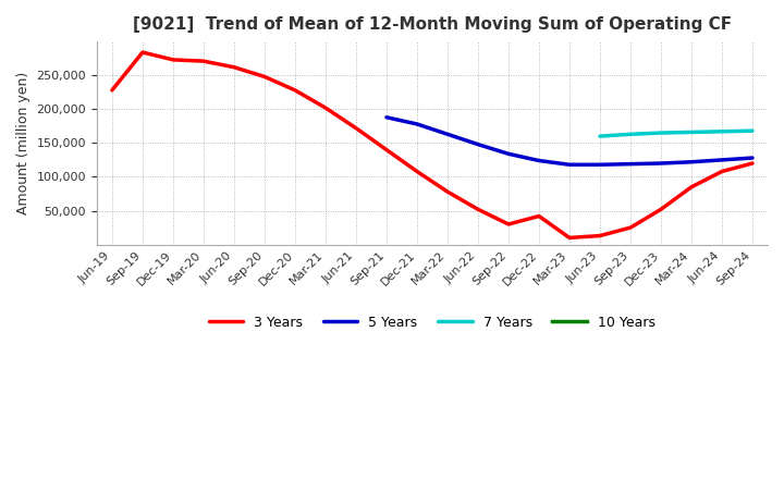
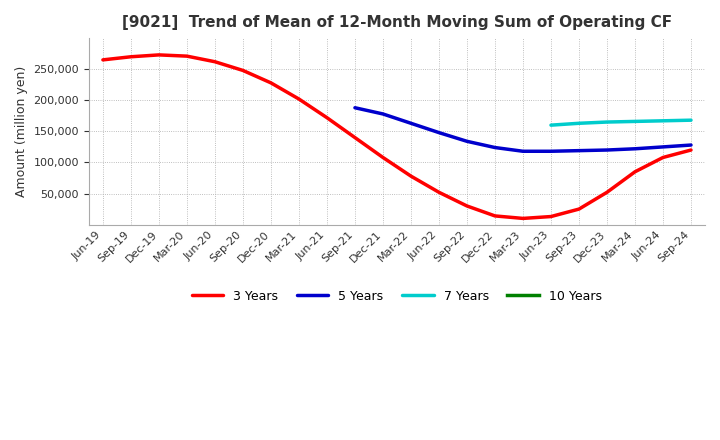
3 Years/Jun-19: 228,000 -> 265,000
3 Years/Sep-19: 284,000 -> 270,000
3 Years/Dec-22: 42,000 -> 14,000
